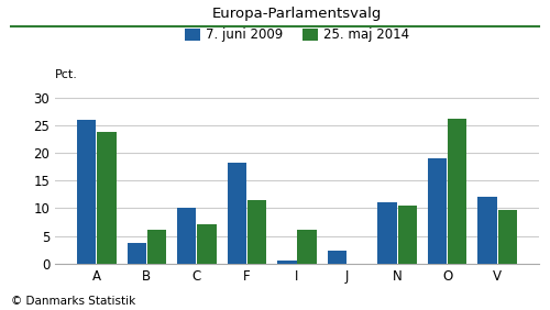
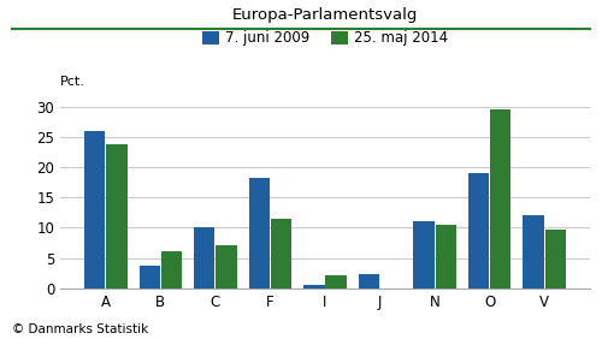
25. maj 2014/I: 6.2 -> 2.2
25. maj 2014/O: 26.2 -> 29.6
